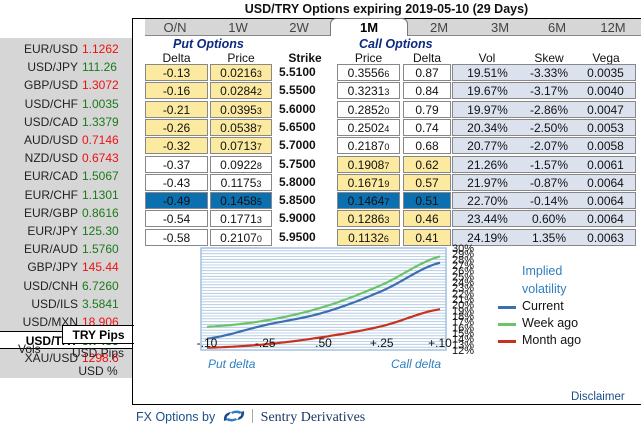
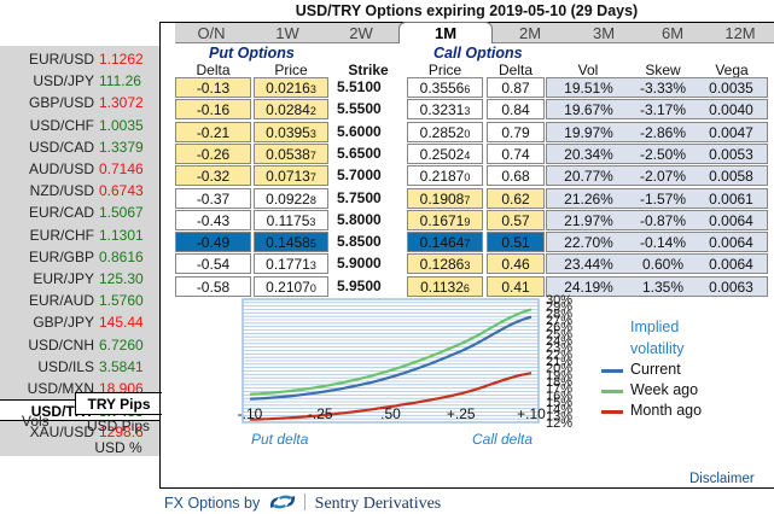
Current/0: 14% -> 15%
